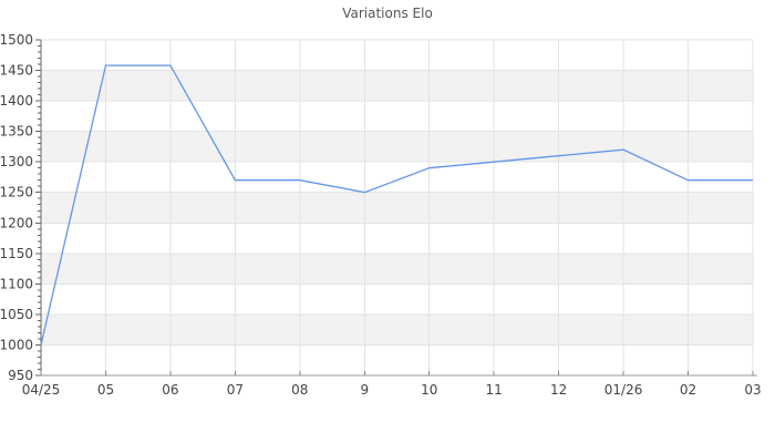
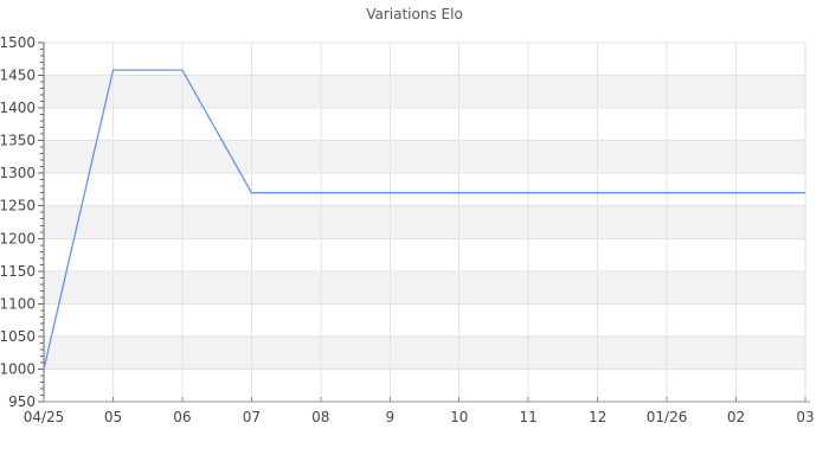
9: 1250 -> 1270
10: 1290 -> 1270
11: 1300 -> 1270
12: 1310 -> 1270
01/26: 1320 -> 1270
